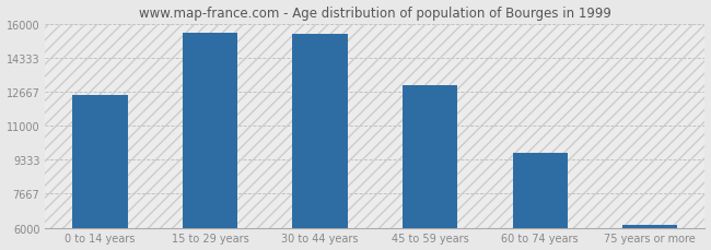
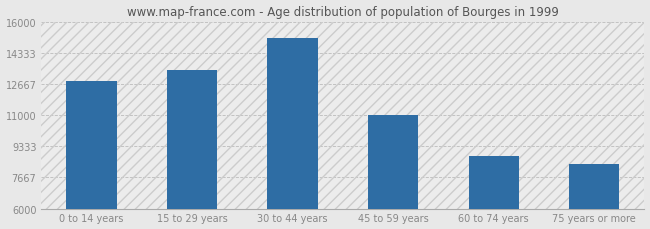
0 to 14 years: 12500 -> 12800
15 to 29 years: 15500 -> 13400
30 to 44 years: 15500 -> 15100
45 to 59 years: 13000 -> 11000
60 to 74 years: 9600 -> 8800
75 years or more: 6100 -> 8400
